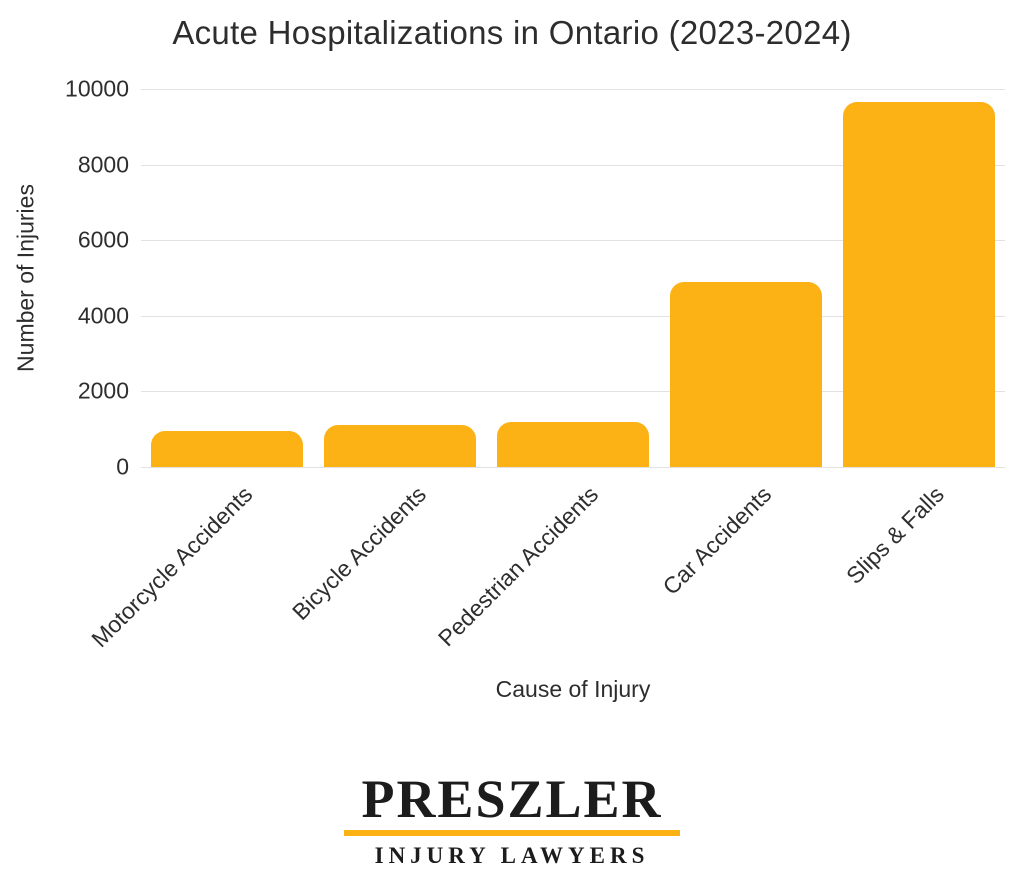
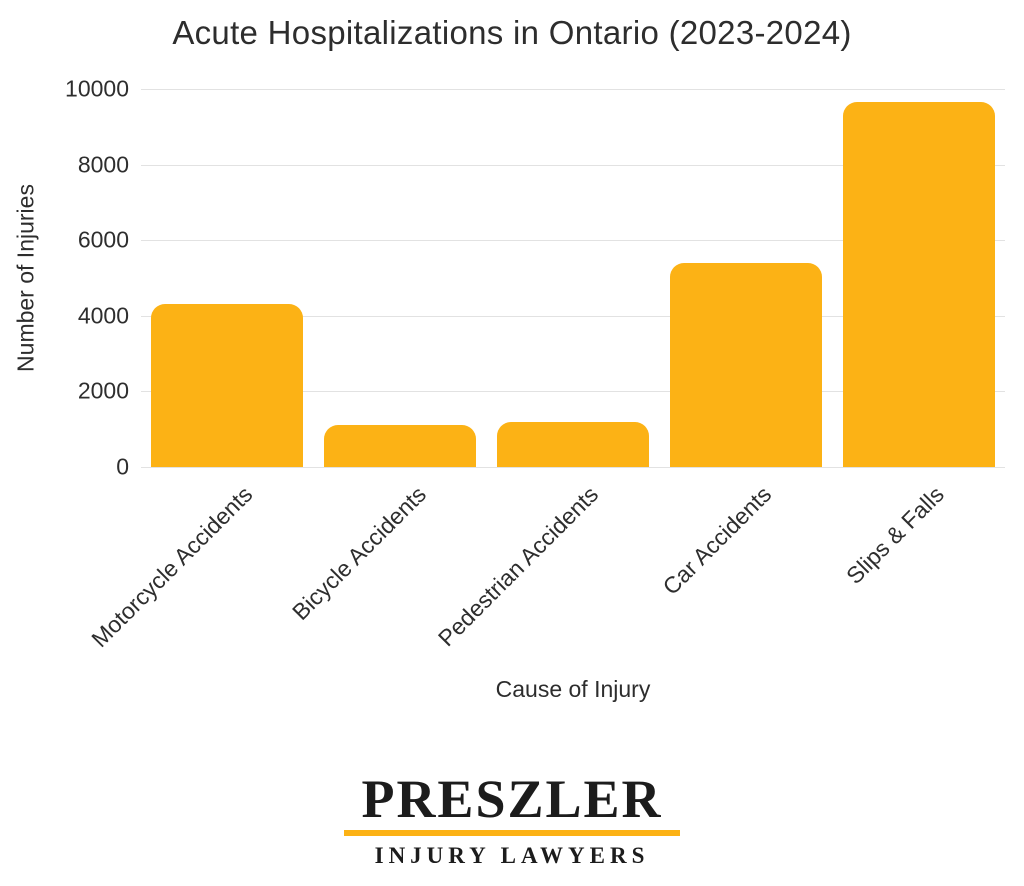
Motorcycle Accidents: 1000 -> 4300
Car Accidents: 4900 -> 5400
